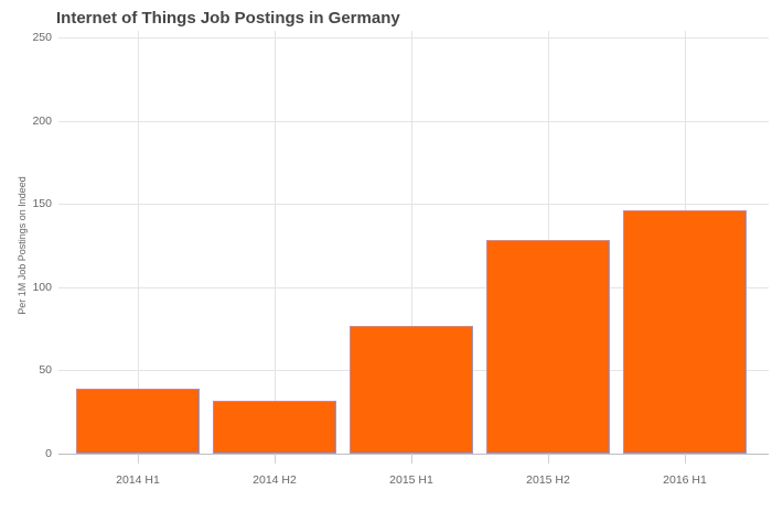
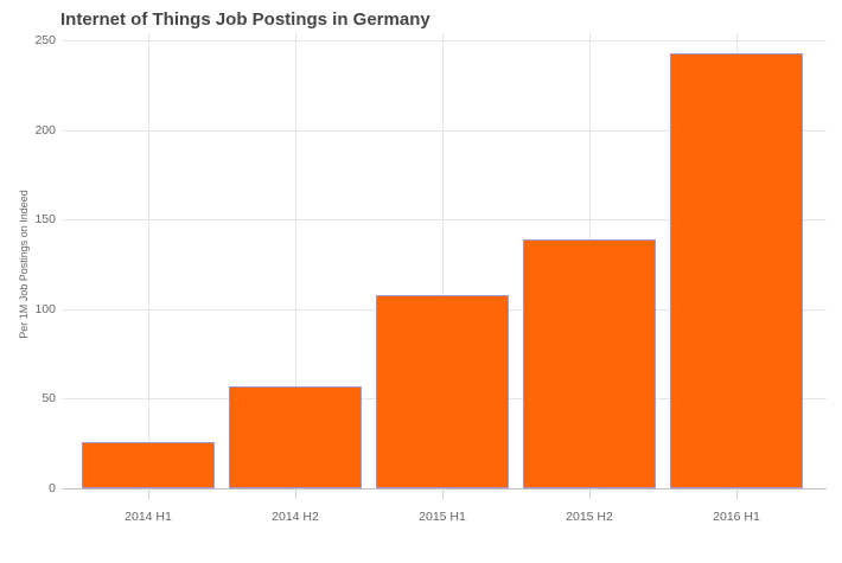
2014 H1: 39 -> 26
2014 H2: 32 -> 57
2015 H1: 77 -> 108
2015 H2: 128 -> 139
2016 H1: 146 -> 243
